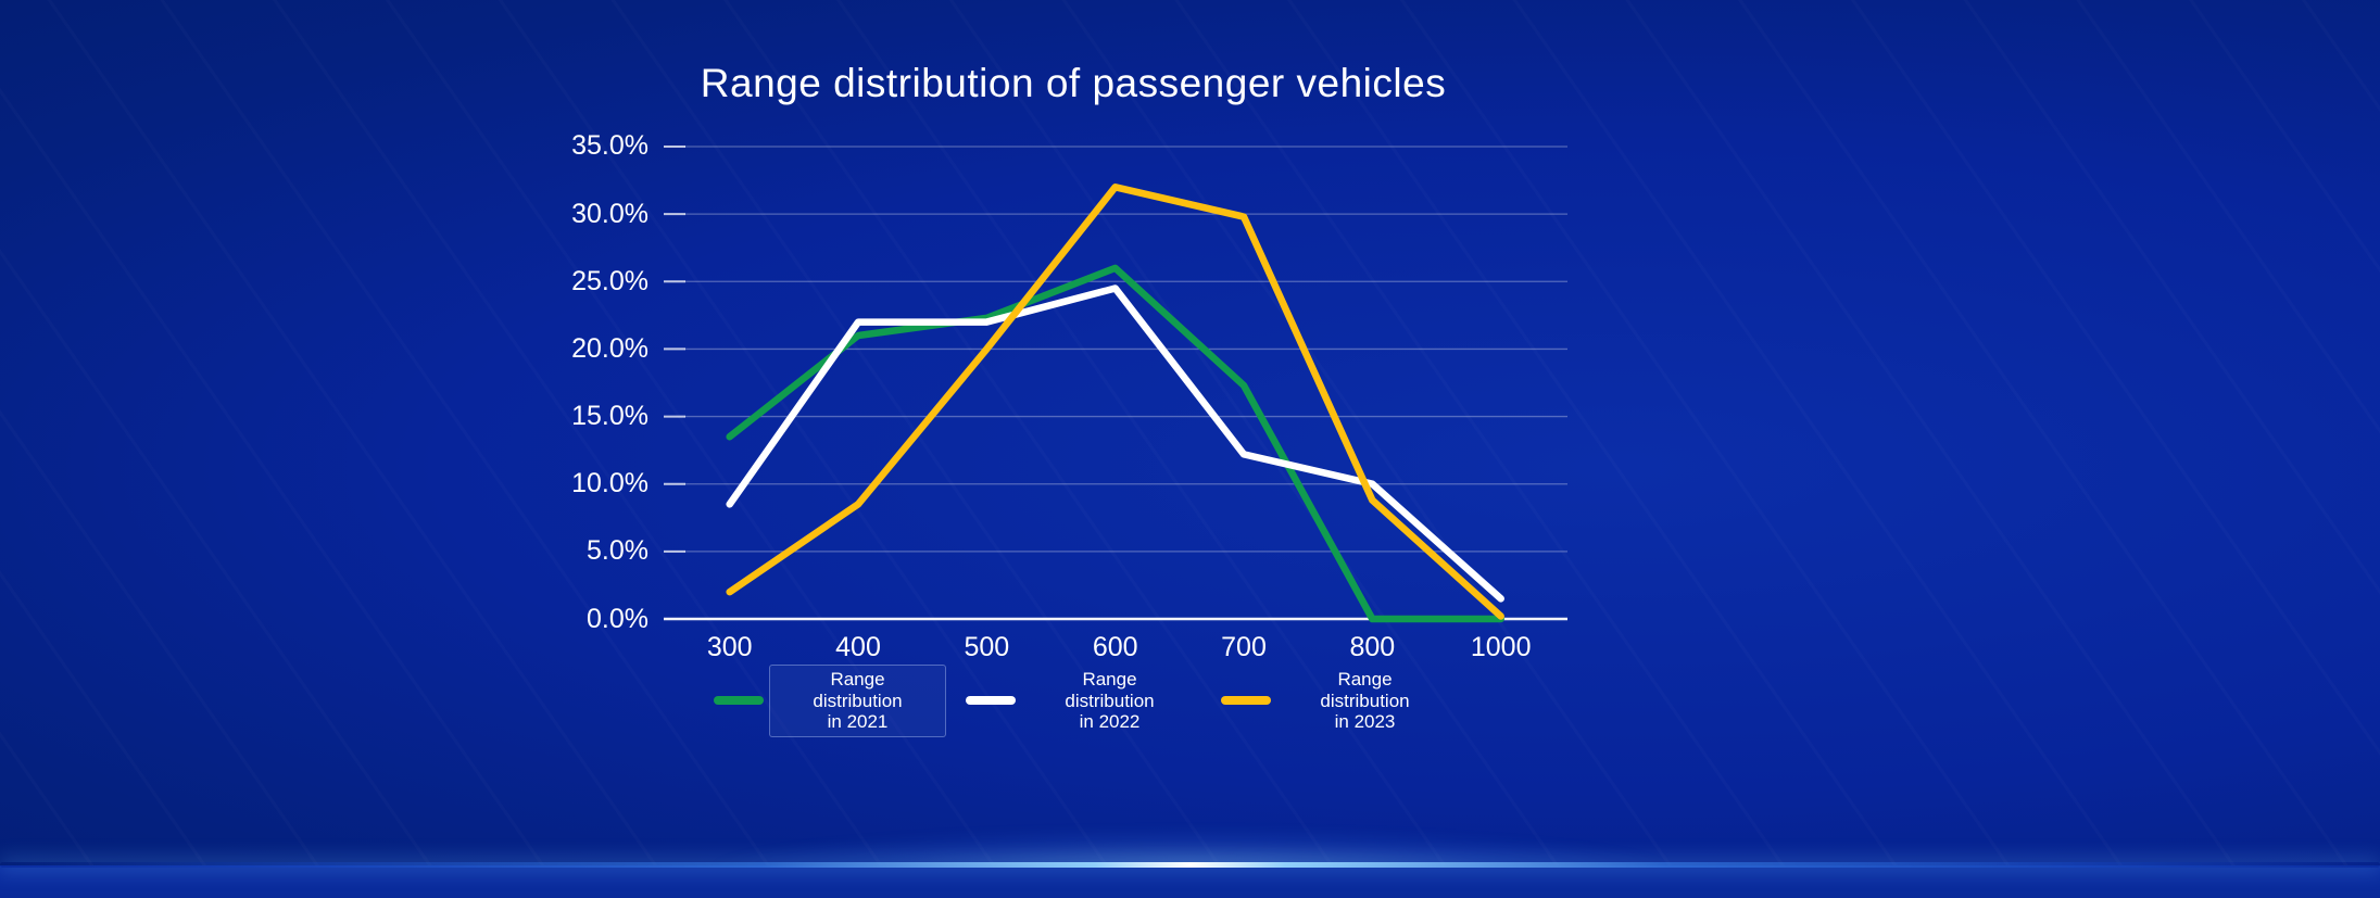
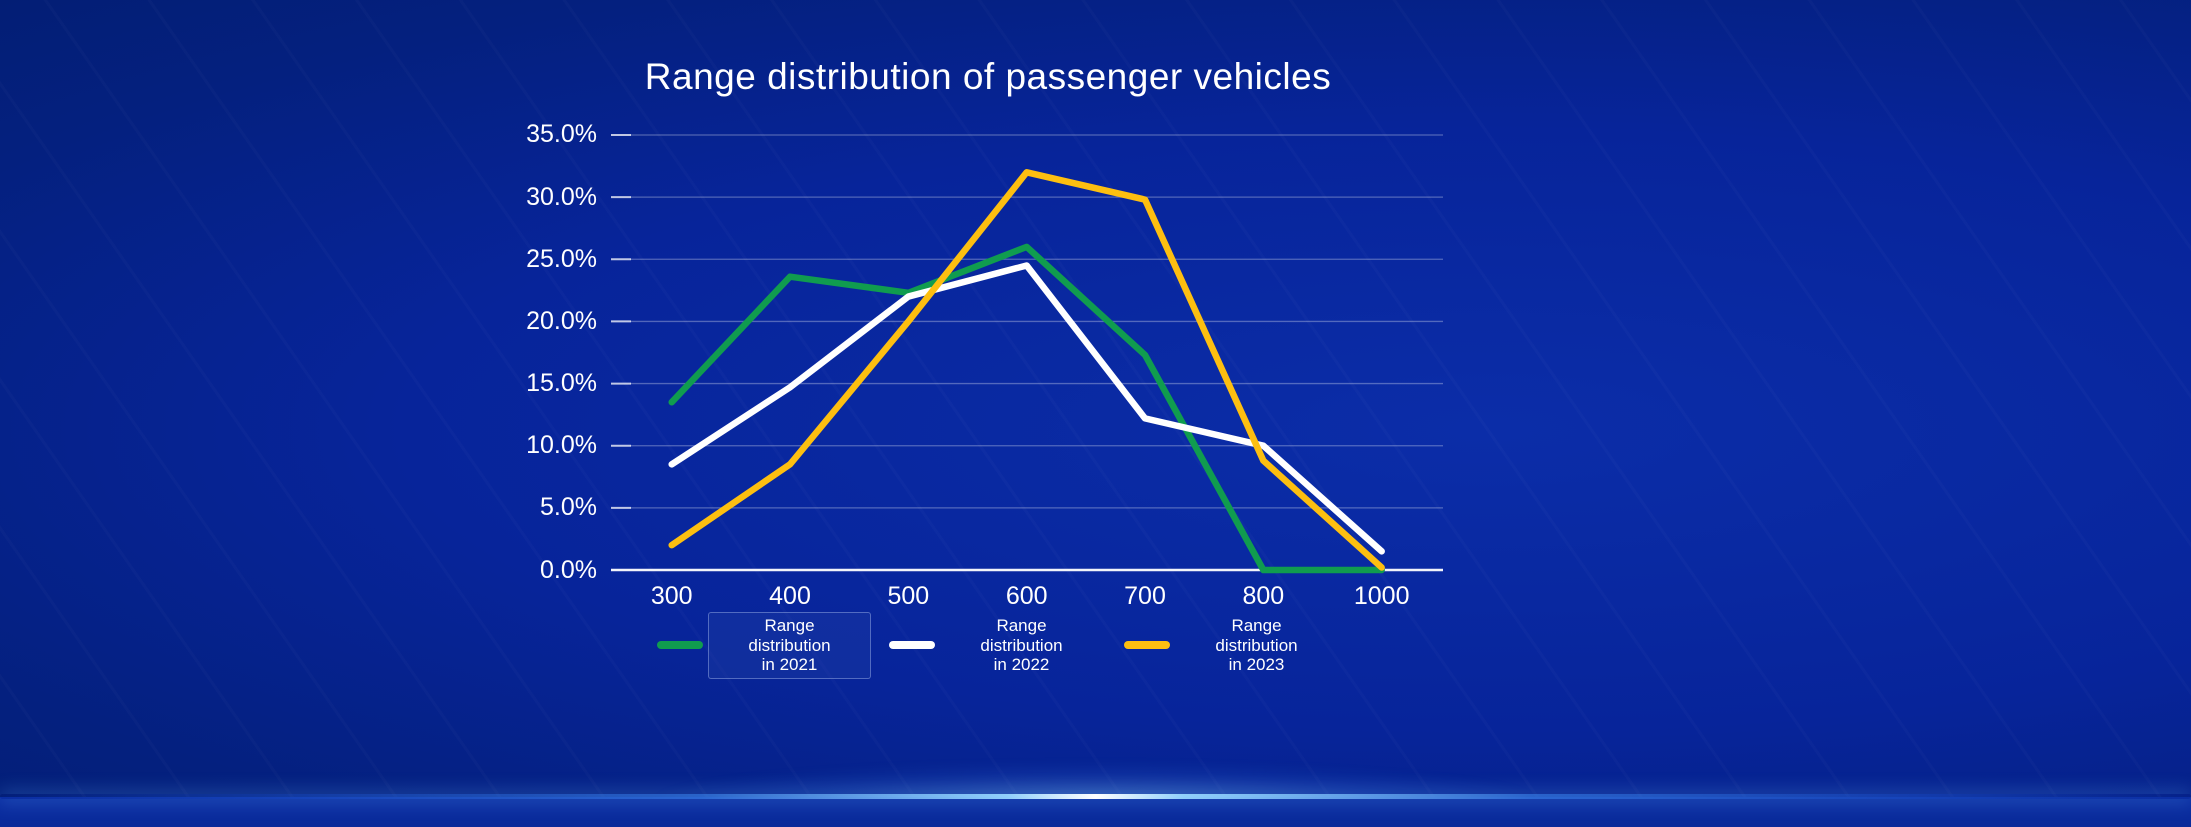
Range distribution in 2021/400: 21.0% -> 23.6%
Range distribution in 2022/400: 22.0% -> 14.7%
